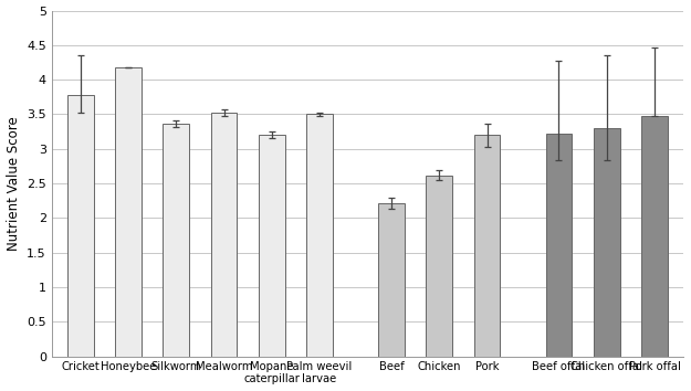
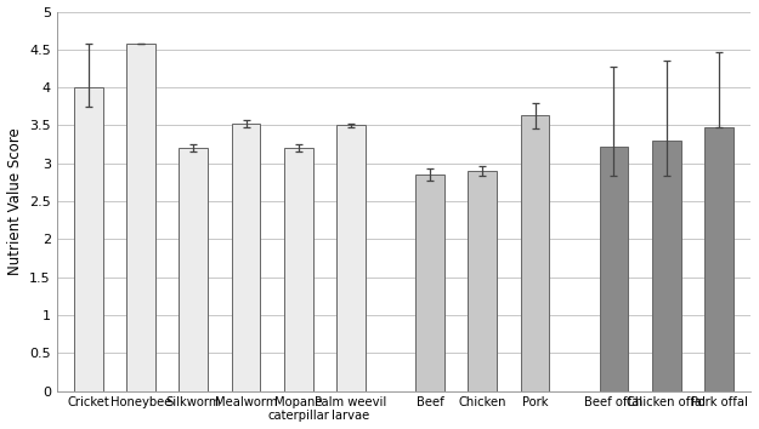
Cricket: 3.78 -> 4.00
Honeybee: 4.18 -> 4.57
Silkworm: 3.36 -> 3.20
Beef: 2.22 -> 2.85
Chicken: 2.62 -> 2.90
Pork: 3.20 -> 3.63
